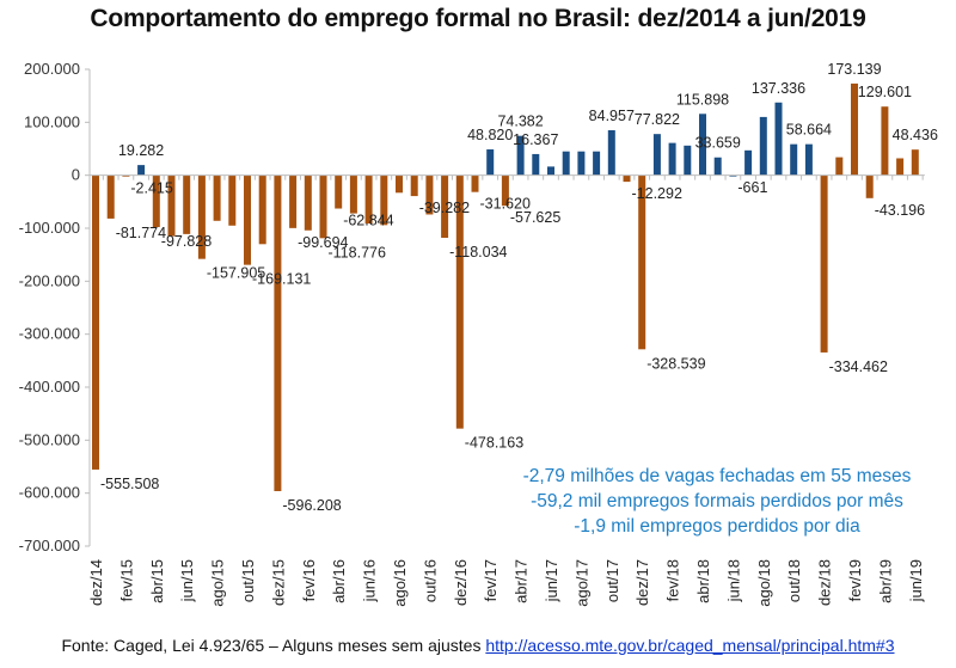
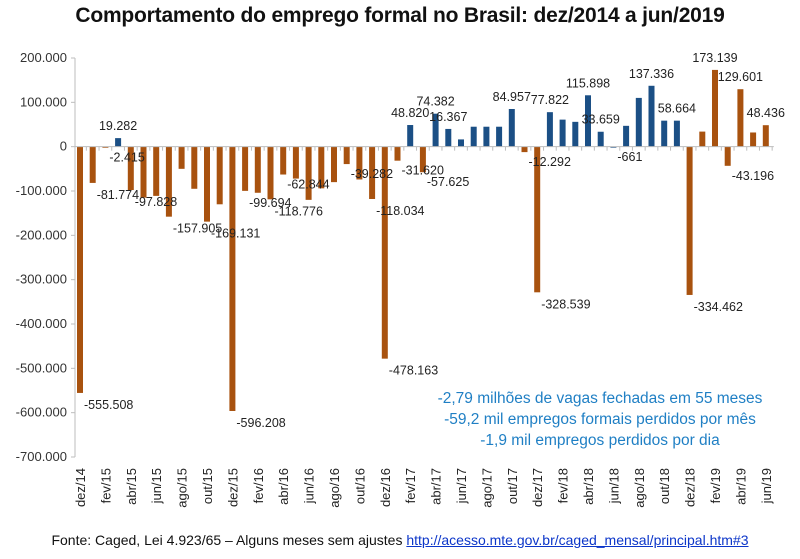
ago/15: -90000 -> -50000
jun/16: -90000 -> -120000
ago/16: -30000 -> -80000
